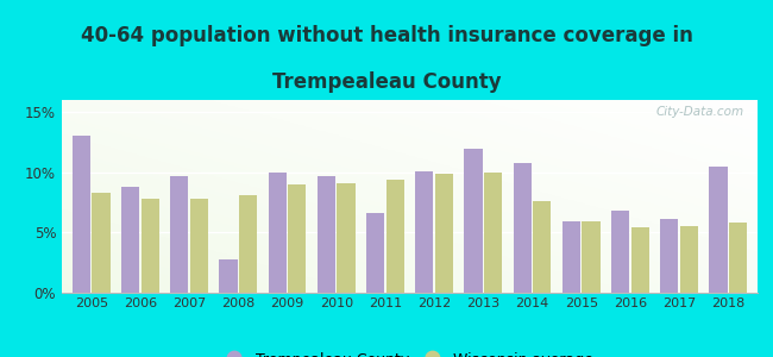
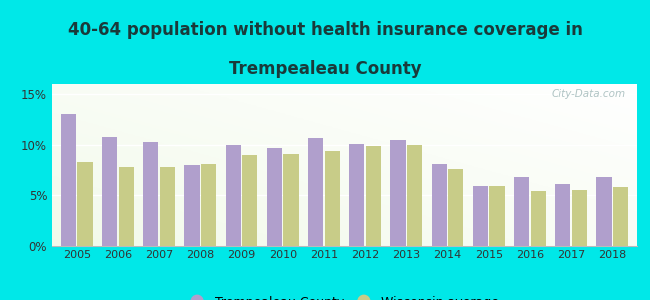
Trempealeau County/2006: 8.8% -> 10.8%
Trempealeau County/2007: 9.7% -> 10.3%
Trempealeau County/2008: 2.8% -> 8.0%
Trempealeau County/2011: 6.6% -> 10.7%
Trempealeau County/2013: 12.0% -> 10.5%
Trempealeau County/2014: 10.8% -> 8.1%
Trempealeau County/2018: 10.5% -> 6.8%
